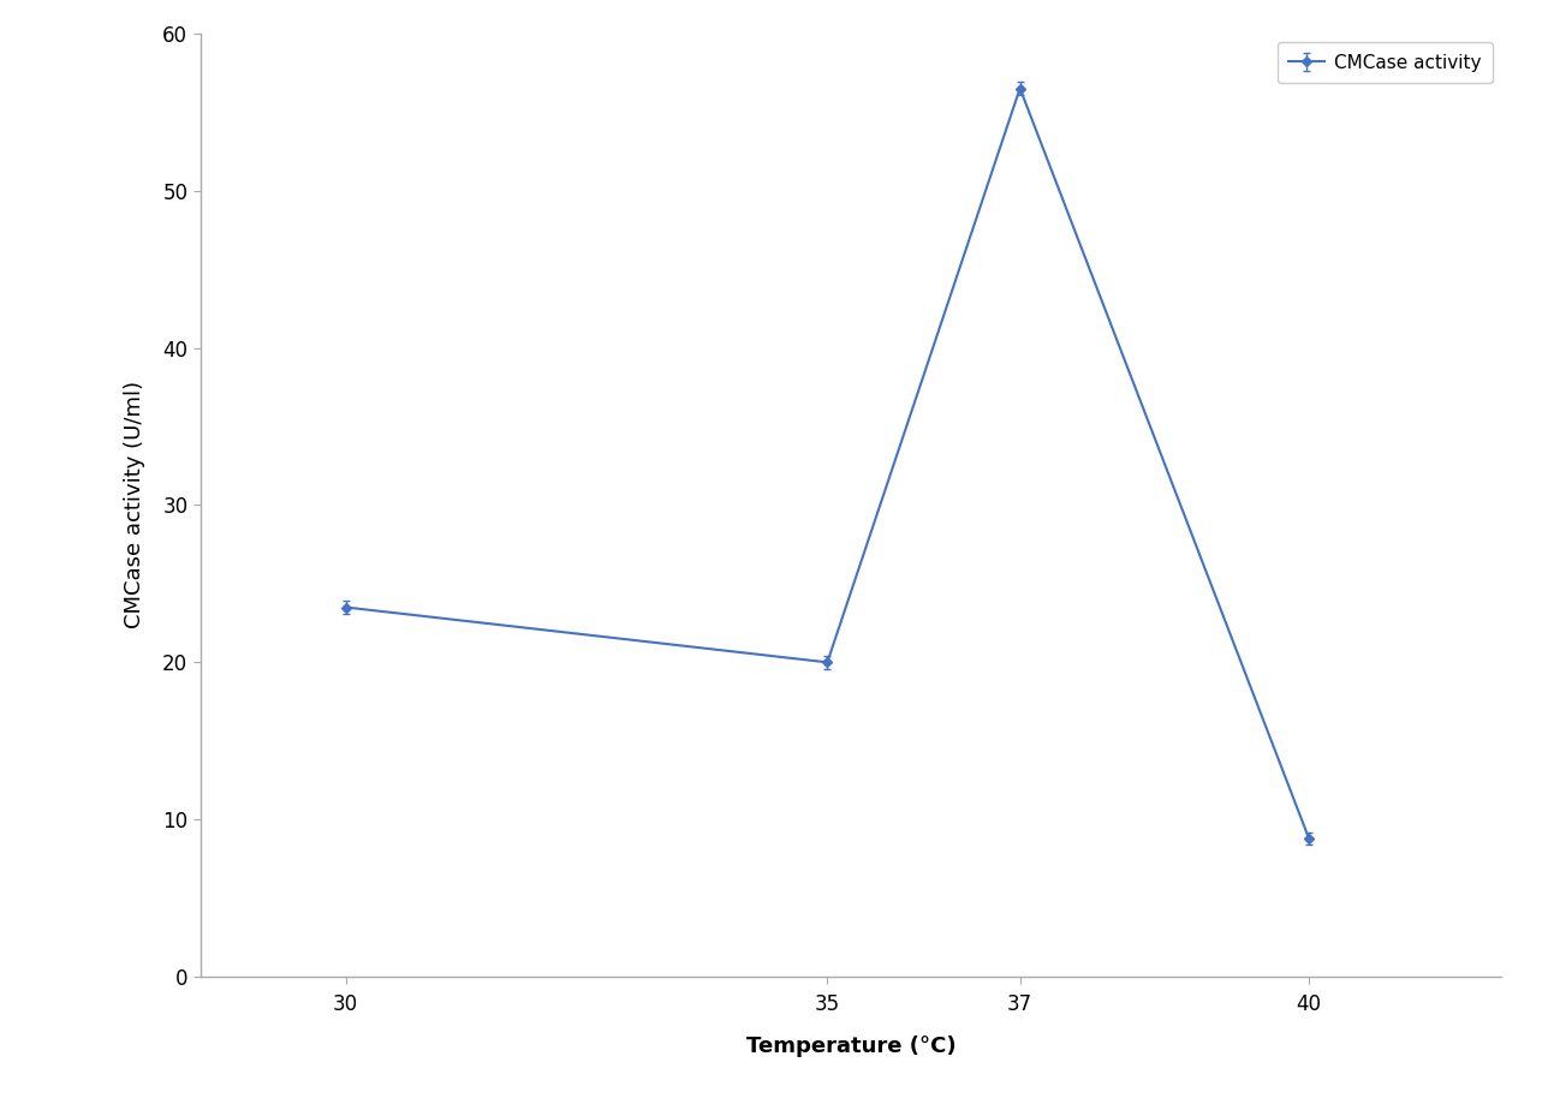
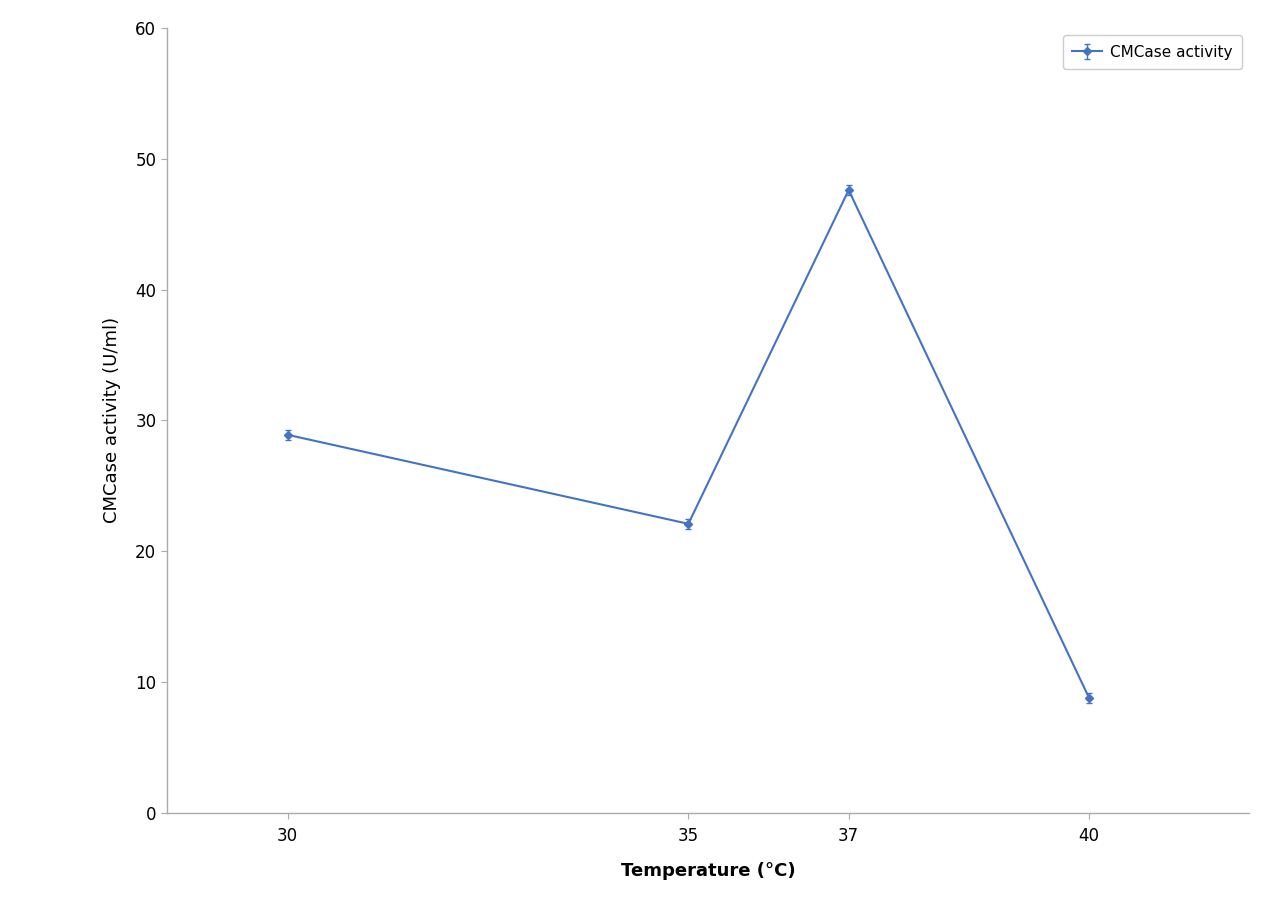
30: 23.5 -> 28.9
35: 20.0 -> 22.1
37: 56.5 -> 47.6
